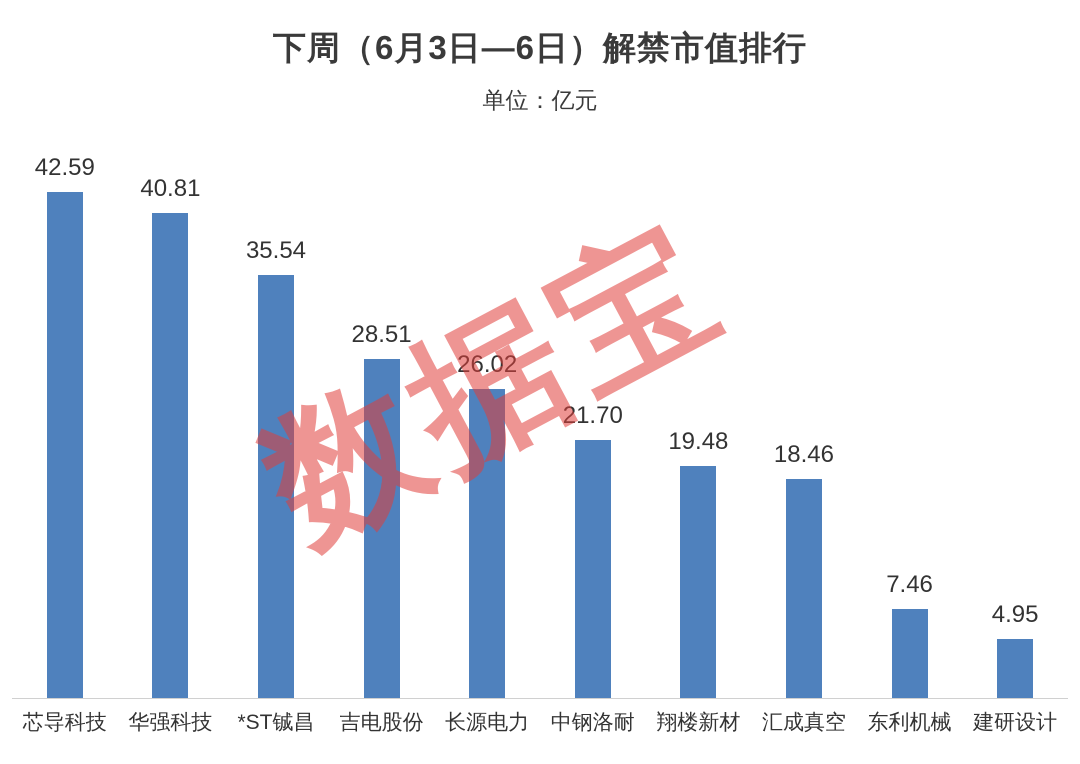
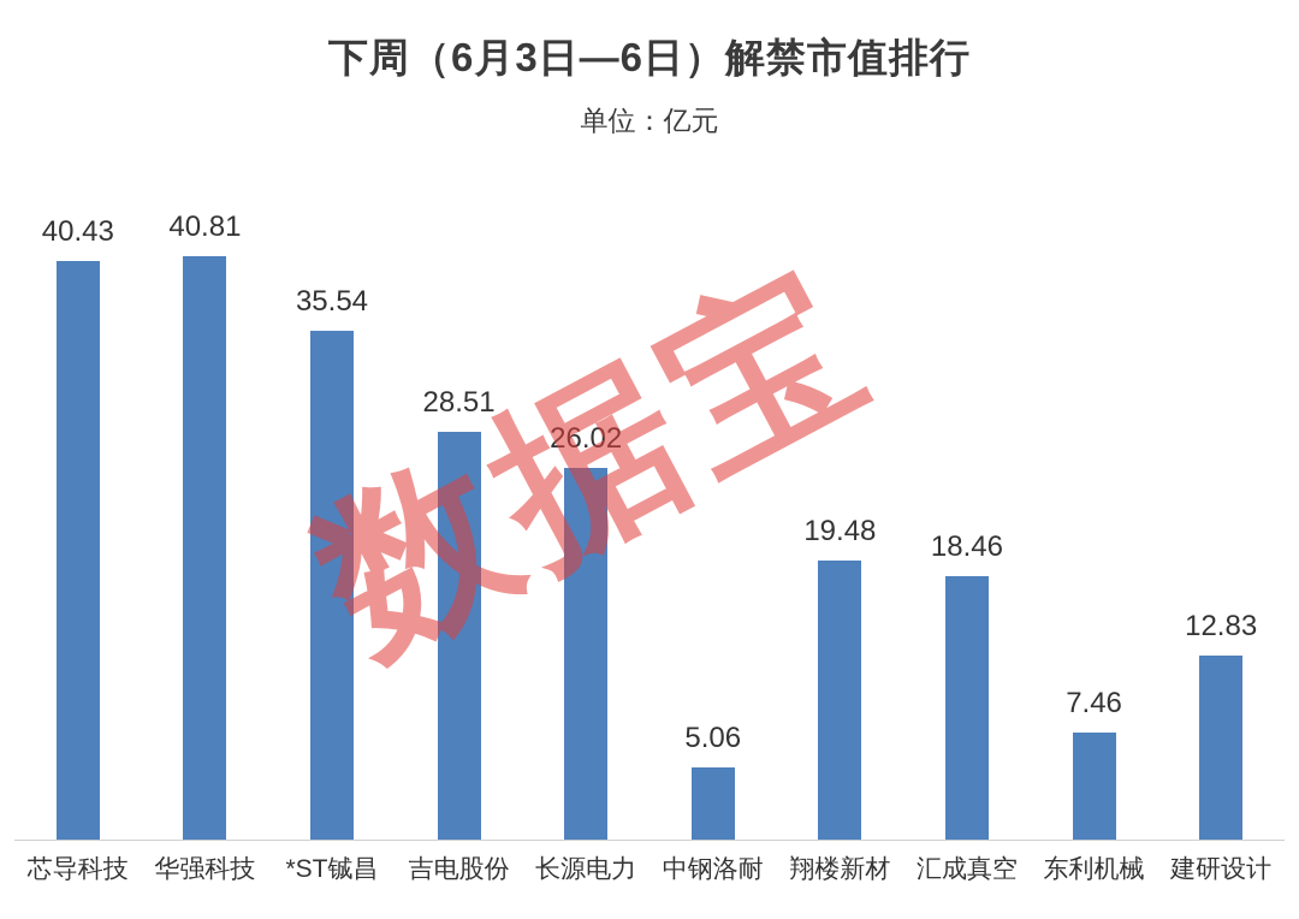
芯导科技: 42.59 -> 40.43
中钢洛耐: 21.70 -> 5.06
建研设计: 4.95 -> 12.83
